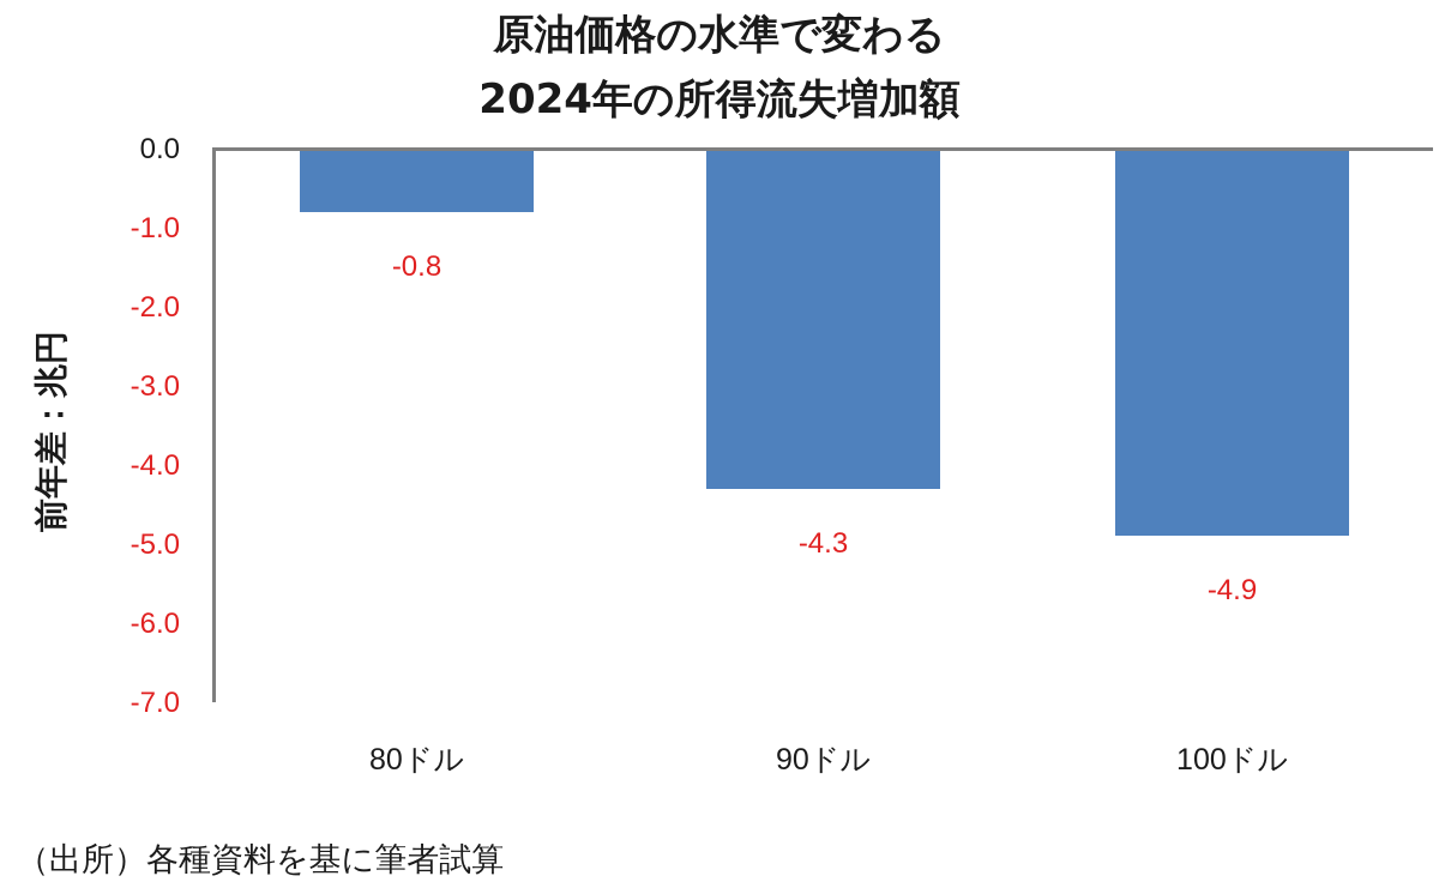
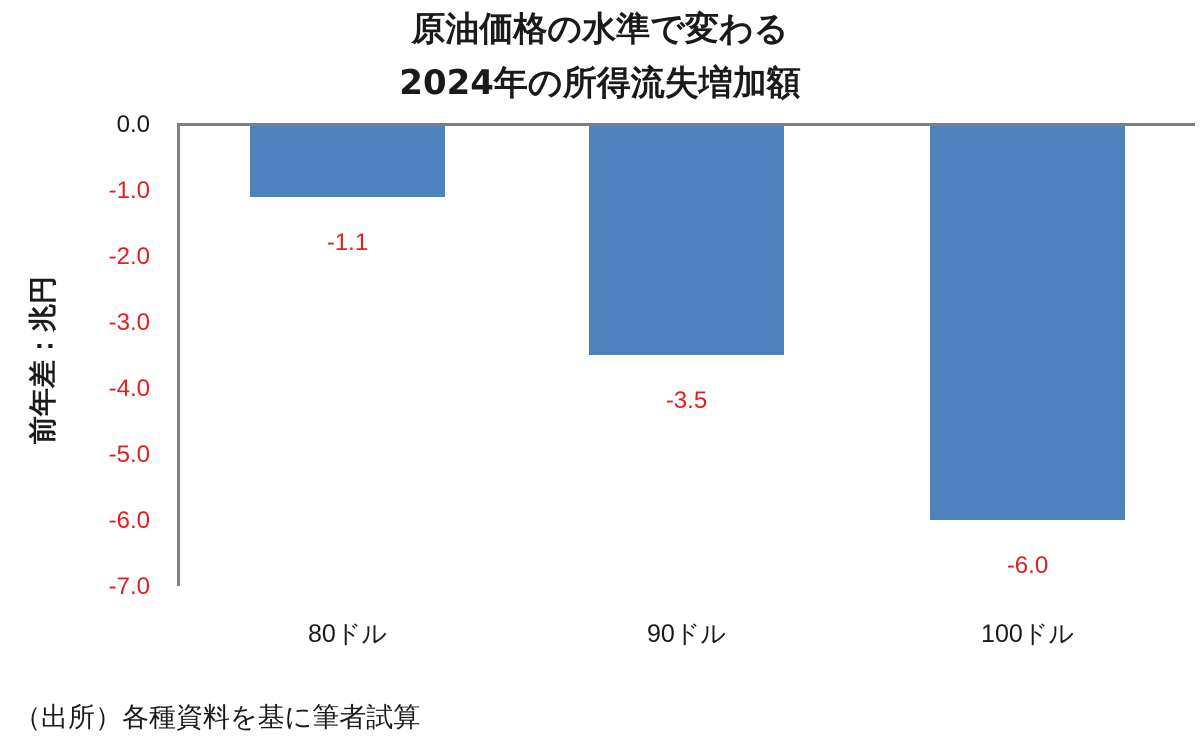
80ドル: -0.8 -> -1.1
90ドル: -4.3 -> -3.5
100ドル: -4.9 -> -6.0
